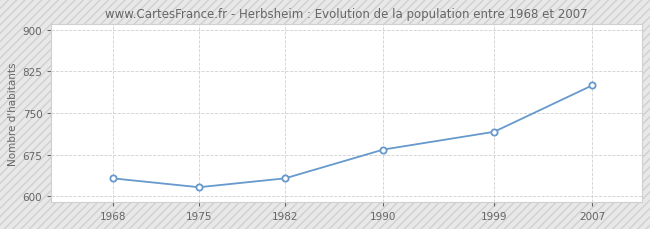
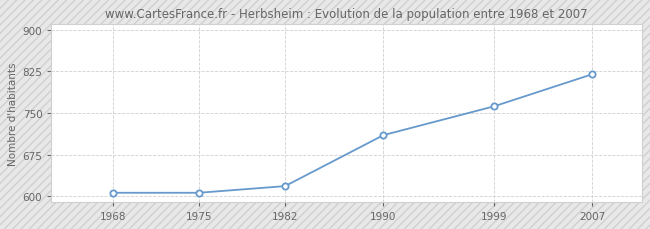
1968: 632 -> 606
1975: 616 -> 606
1982: 632 -> 618
1990: 684 -> 710
1999: 716 -> 762
2007: 800 -> 820
